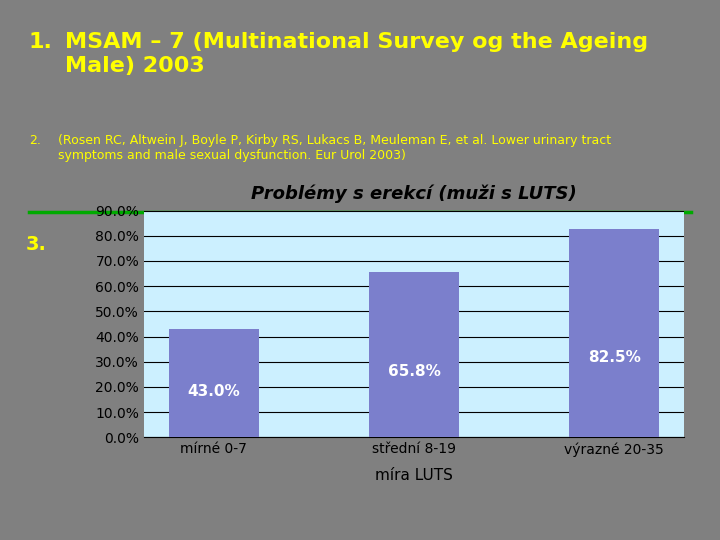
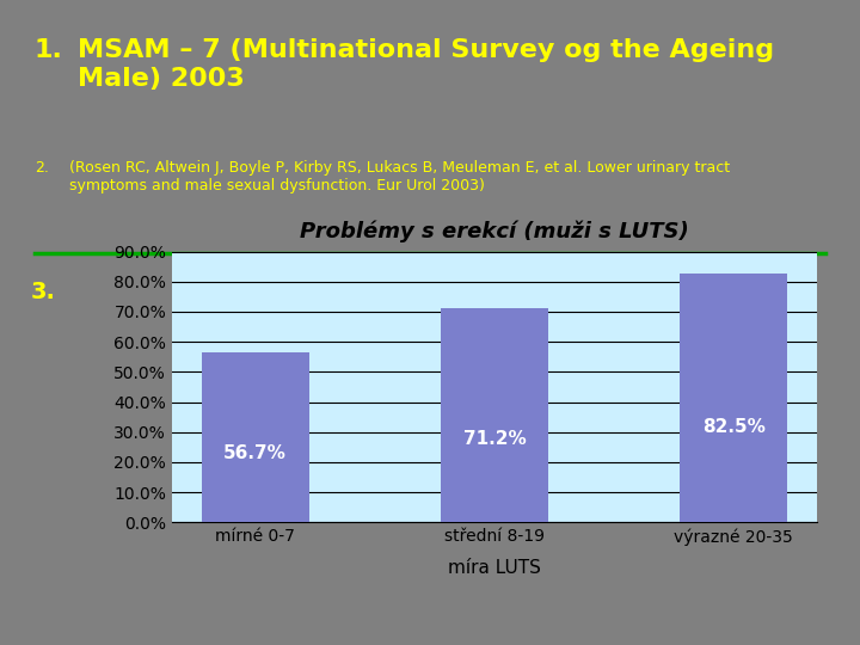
mírné 0-7: 43.0% -> 56.7%
střední 8-19: 65.8% -> 71.2%
